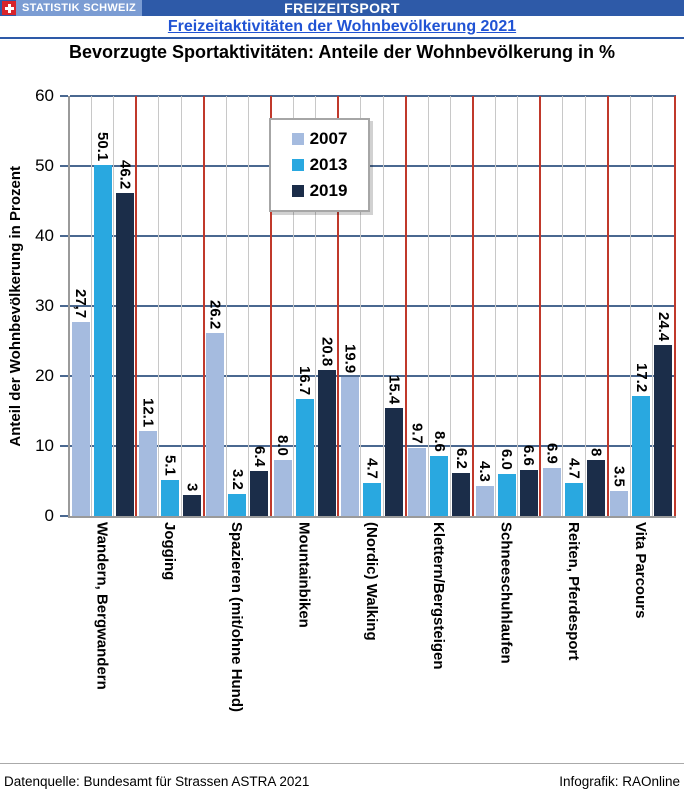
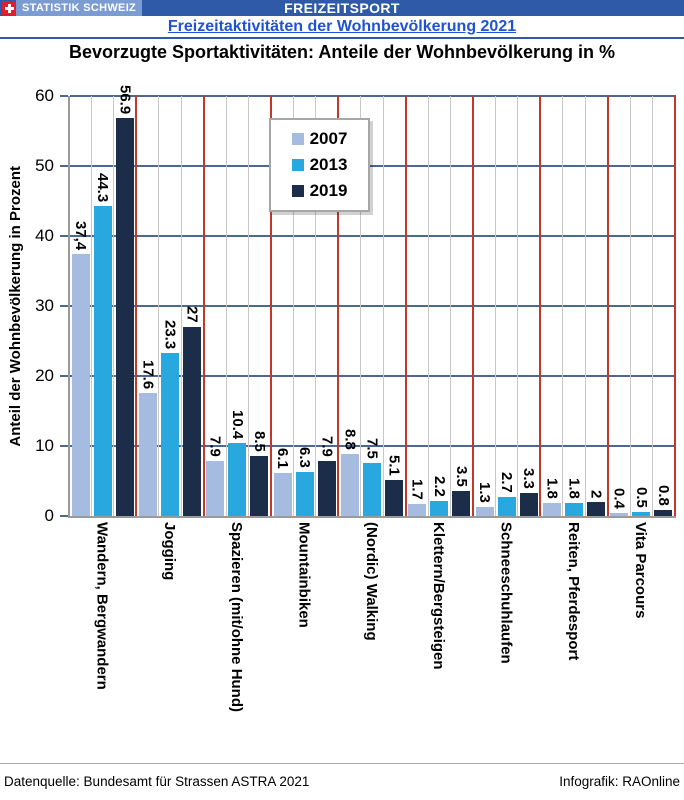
2007/Wandern, Bergwandern: 27,7 -> 37,4
2013/Wandern, Bergwandern: 50.1 -> 44.3
2019/Wandern, Bergwandern: 46.2 -> 56.9
2007/Jogging: 12.1 -> 17.6
2013/Jogging: 5.1 -> 23.3
2019/Jogging: 3 -> 27
2007/Spazieren (mit/ohne Hund): 26.2 -> 7.9
2013/Spazieren (mit/ohne Hund): 3.2 -> 10.4
2019/Spazieren (mit/ohne Hund): 6.4 -> 8.5
2007/Mountainbiken: 8.0 -> 6.1
2013/Mountainbiken: 16.7 -> 6.3
2019/Mountainbiken: 20.8 -> 7.9
2007/(Nordic) Walking: 19.9 -> 8.8
2013/(Nordic) Walking: 4.7 -> 7.5
2019/(Nordic) Walking: 15.4 -> 5.1
2007/Klettern/Bergsteigen: 9.7 -> 1.7
2013/Klettern/Bergsteigen: 8.6 -> 2.2
2019/Klettern/Bergsteigen: 6.2 -> 3.5
2007/Schneeschuhlaufen: 4.3 -> 1.3
2013/Schneeschuhlaufen: 6.0 -> 2.7
2019/Schneeschuhlaufen: 6.6 -> 3.3
2007/Reiten, Pferdesport: 6.9 -> 1.8
2013/Reiten, Pferdesport: 4.7 -> 1.8
2019/Reiten, Pferdesport: 8 -> 2
2007/Vita Parcours: 3.5 -> 0.4
2013/Vita Parcours: 17.2 -> 0.5
2019/Vita Parcours: 24.4 -> 0.8
